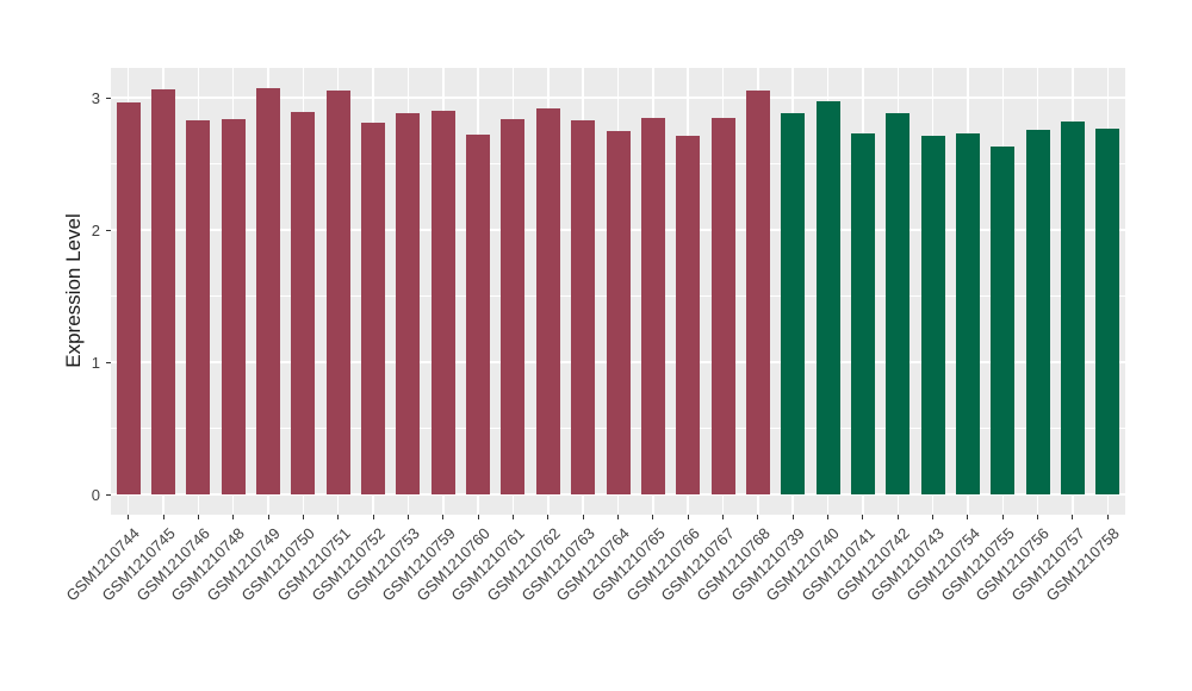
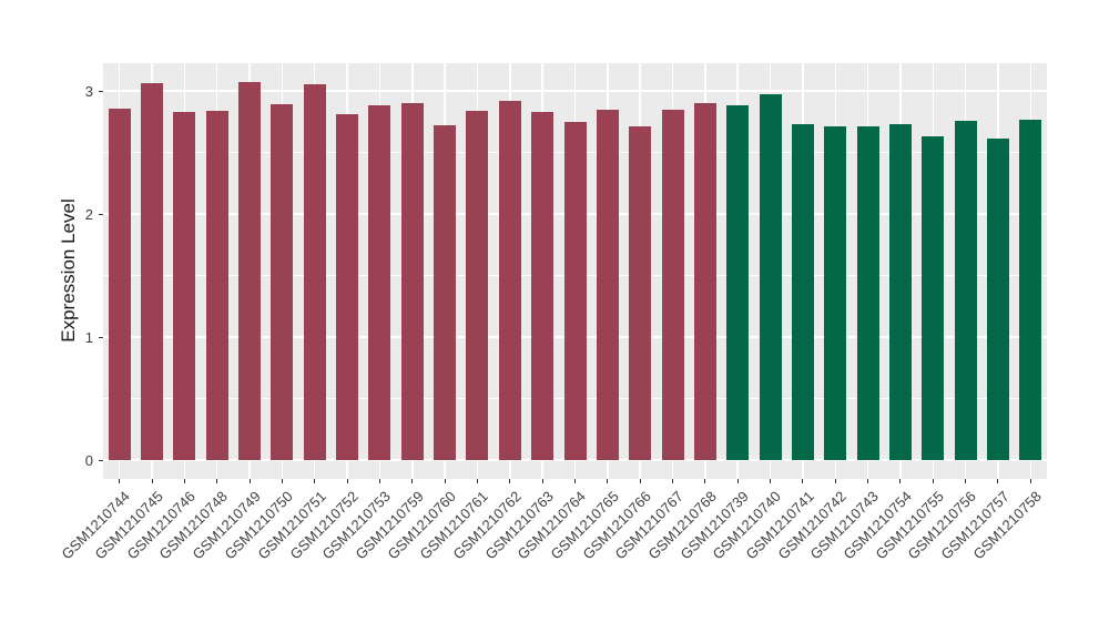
GSM1210744: 2.96 -> 2.86
GSM1210768: 3.05 -> 2.90
GSM1210742: 2.88 -> 2.71
GSM1210757: 2.82 -> 2.61
